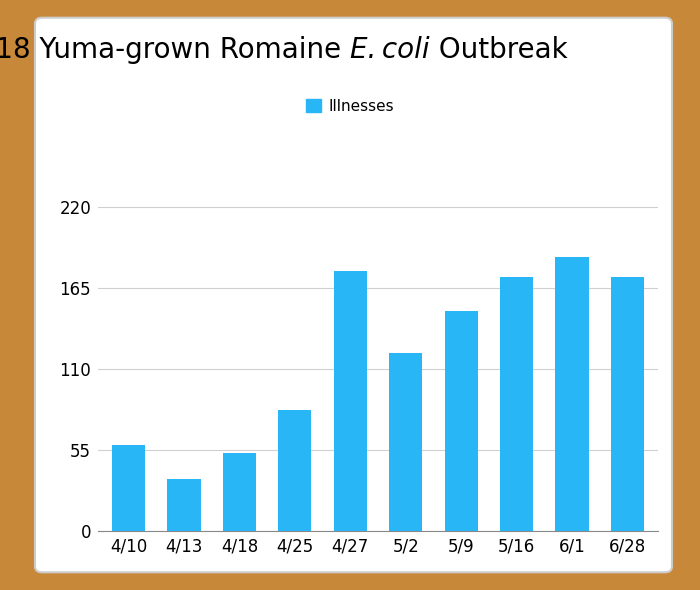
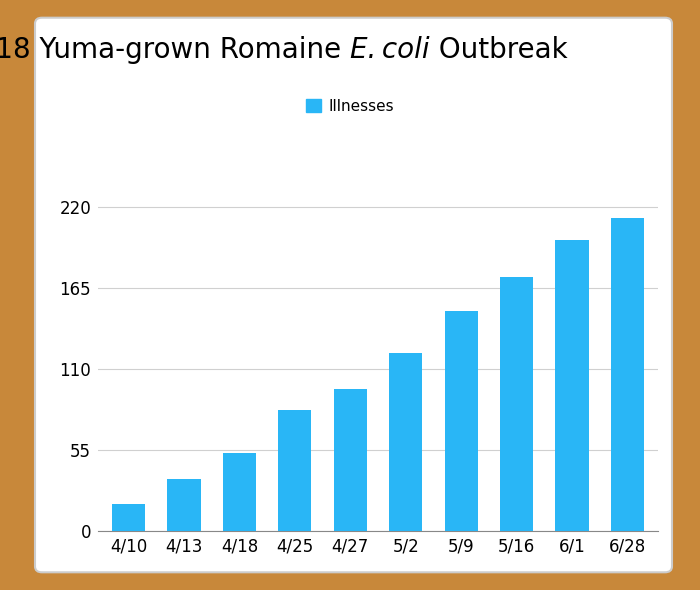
4/10: 58 -> 18
4/27: 176 -> 96
6/1: 186 -> 197
6/28: 172 -> 212
